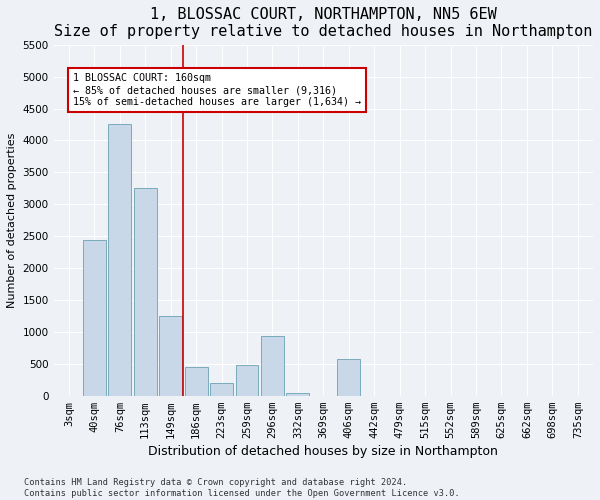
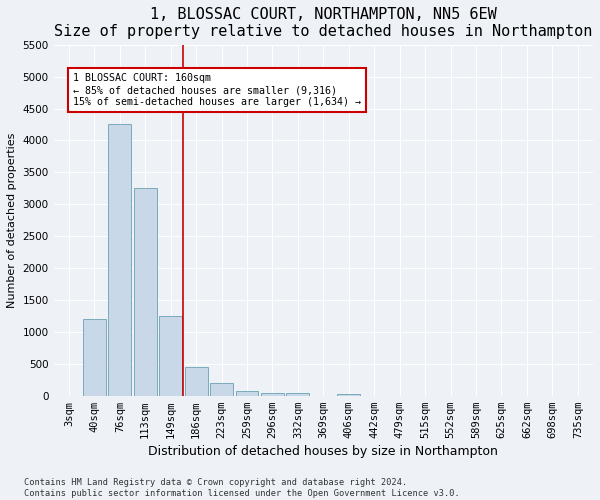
40sqm: 2440 -> 1200
259sqm: 480 -> 80
296sqm: 940 -> 50
406sqm: 580 -> 30
